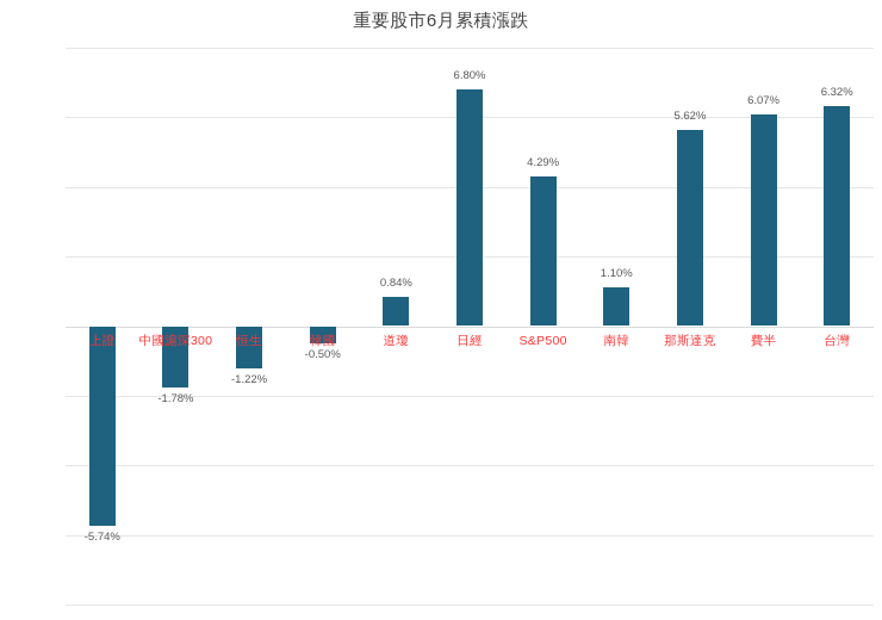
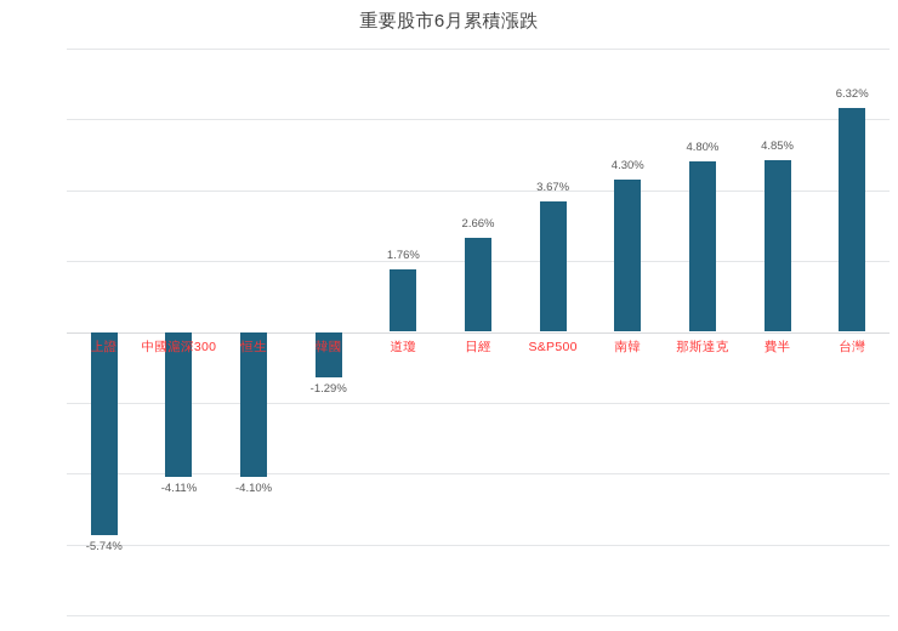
中國滬深300: -1.78% -> -4.11%
恒生: -1.22% -> -4.10%
韓國: -0.50% -> -1.29%
道瓊: 0.84% -> 1.76%
日經: 6.80% -> 2.66%
S&P500: 4.29% -> 3.67%
南韓: 1.10% -> 4.30%
那斯達克: 5.62% -> 4.80%
費半: 6.07% -> 4.85%
